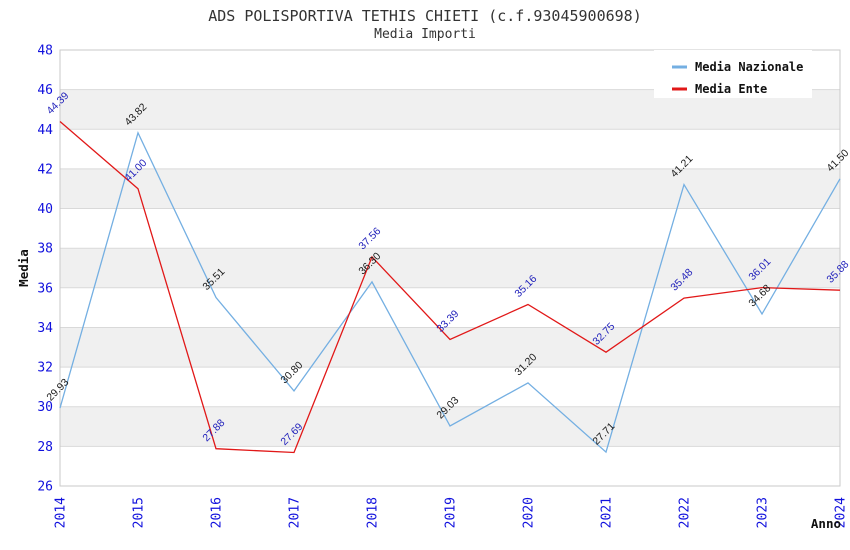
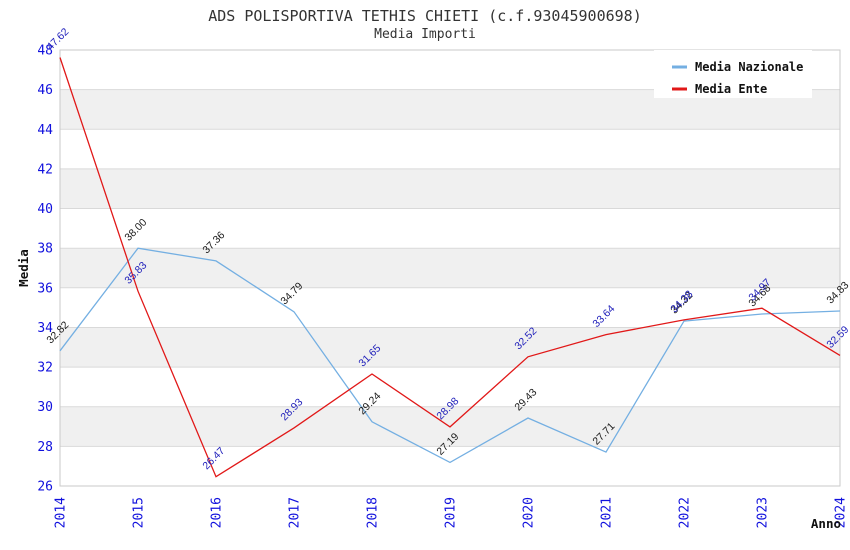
Media Nazionale/2014: 29.93 -> 32.82
Media Ente/2014: 44.39 -> 47.62
Media Nazionale/2015: 43.82 -> 38.00
Media Ente/2015: 41.00 -> 35.83
Media Nazionale/2016: 35.51 -> 37.36
Media Ente/2016: 27.88 -> 26.47
Media Nazionale/2017: 30.80 -> 34.79
Media Ente/2017: 27.69 -> 28.93
Media Nazionale/2018: 36.30 -> 29.24
Media Ente/2018: 37.56 -> 31.65
Media Nazionale/2019: 29.03 -> 27.19
Media Ente/2019: 33.39 -> 28.98
Media Nazionale/2020: 31.20 -> 29.43
Media Ente/2020: 35.16 -> 32.52
Media Ente/2021: 32.75 -> 33.64
Media Nazionale/2022: 41.21 -> 34.32
Media Ente/2022: 35.48 -> 34.38
Media Ente/2023: 36.01 -> 34.97
Media Nazionale/2024: 41.50 -> 34.83
Media Ente/2024: 35.88 -> 32.59
